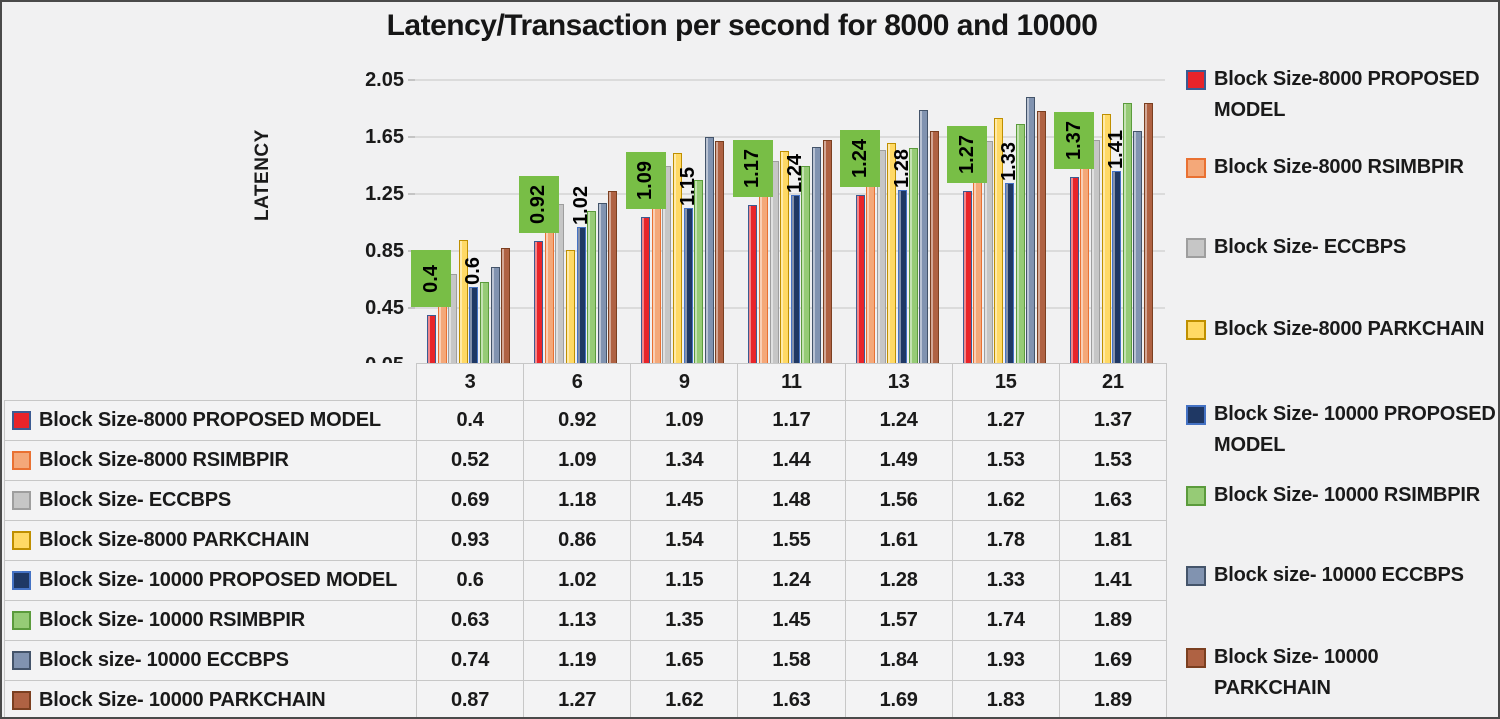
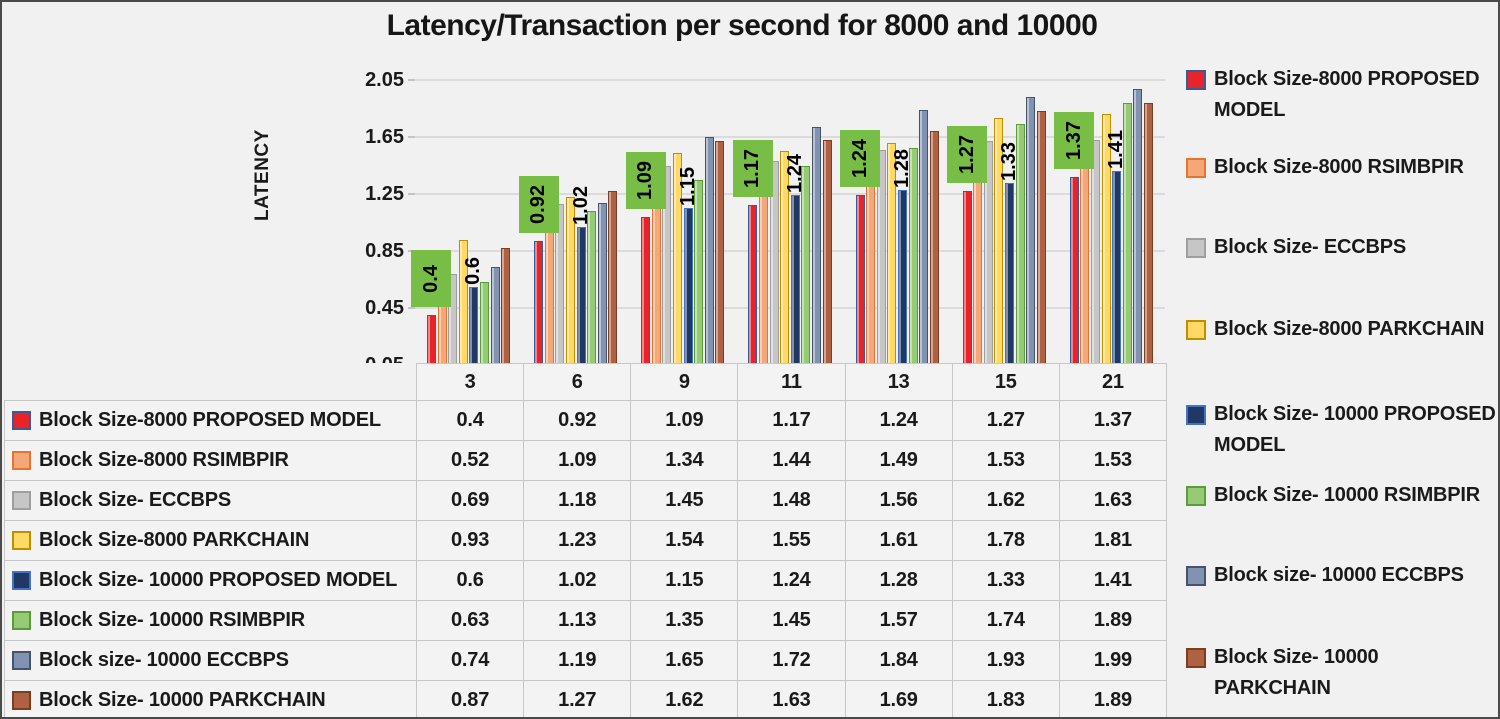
Block Size-8000 PARKCHAIN/6: 0.86 -> 1.23
Block size- 10000 ECCBPS/11: 1.58 -> 1.72
Block size- 10000 ECCBPS/21: 1.69 -> 1.99
